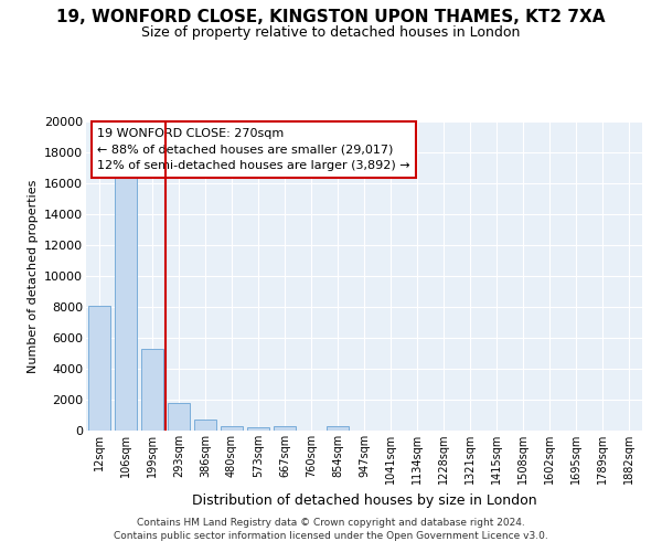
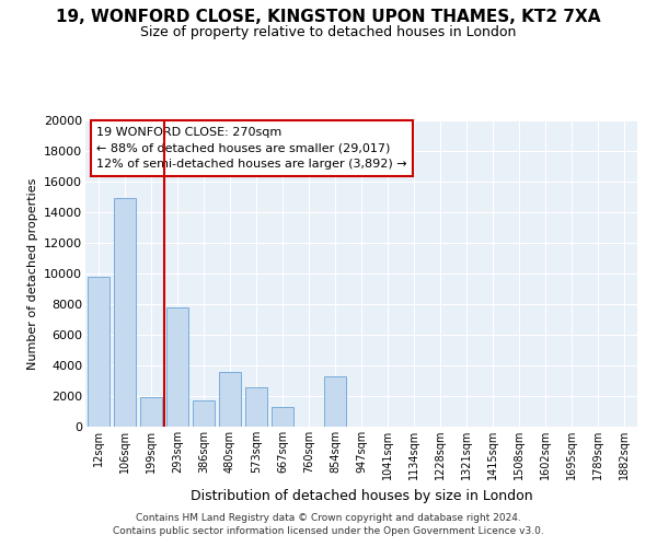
12sqm: 8100 -> 9800
106sqm: 16500 -> 14900
199sqm: 5300 -> 1900
293sqm: 1800 -> 7800
386sqm: 800 -> 1700
480sqm: 300 -> 3600
573sqm: 200 -> 2600
667sqm: 300 -> 1300
854sqm: 300 -> 3300
